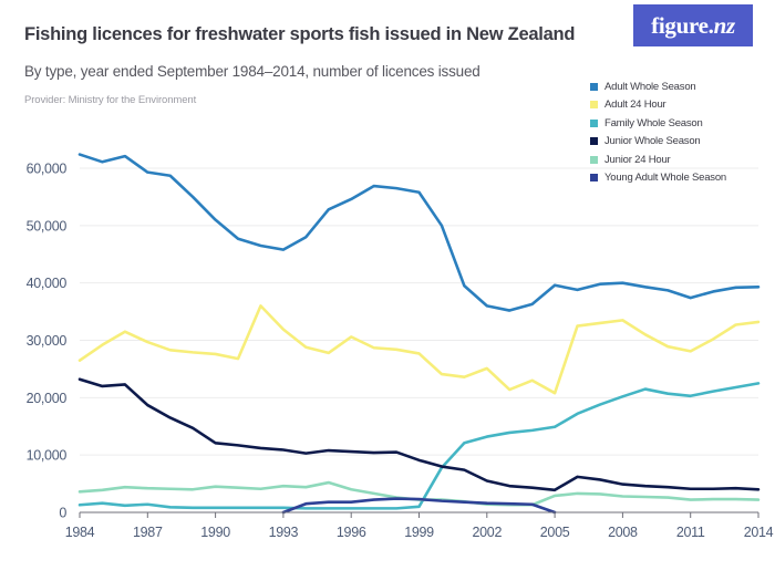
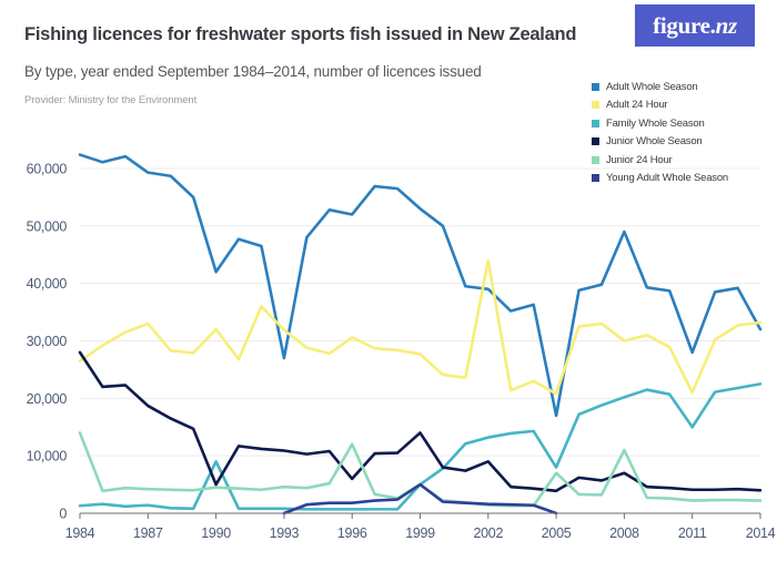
Junior Whole Season/1984: 23000 -> 28000
Junior 24 Hour/1984: 4000 -> 14000
Adult 24 Hour/1987: 30000 -> 33000
Adult Whole Season/1990: 51000 -> 42000
Adult 24 Hour/1990: 28000 -> 32000
Family Whole Season/1990: 1000 -> 9000
Junior Whole Season/1990: 12000 -> 5000
Adult Whole Season/1993: 46000 -> 27000
Adult Whole Season/1996: 55000 -> 52000
Junior Whole Season/1996: 11000 -> 6000
Junior 24 Hour/1996: 4000 -> 12000
Adult Whole Season/1999: 56000 -> 53000
Family Whole Season/1999: 1000 -> 5000
Junior Whole Season/1999: 9000 -> 14000
Junior 24 Hour/1999: 2000 -> 5000
Young Adult Whole Season/1999: 2000 -> 5000
Adult Whole Season/2002: 36000 -> 39000
Adult 24 Hour/2002: 25000 -> 44000
Junior Whole Season/2002: 6000 -> 9000
Adult Whole Season/2005: 40000 -> 17000
Family Whole Season/2005: 15000 -> 8000
Junior 24 Hour/2005: 3000 -> 7000
Adult Whole Season/2008: 40000 -> 49000
Adult 24 Hour/2008: 34000 -> 30000
Junior Whole Season/2008: 5000 -> 7000
Junior 24 Hour/2008: 3000 -> 11000
Adult Whole Season/2011: 37000 -> 28000
Adult 24 Hour/2011: 28000 -> 21000
Family Whole Season/2011: 20000 -> 15000
Adult Whole Season/2014: 39000 -> 32000
